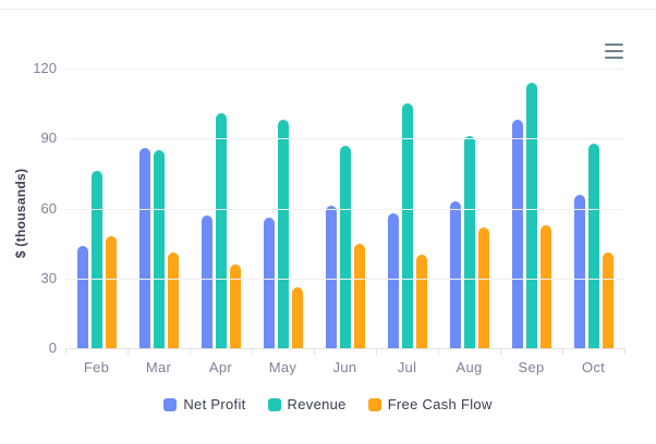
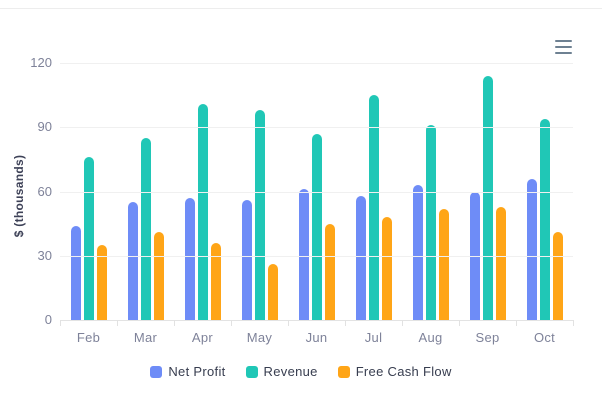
Free Cash Flow/Feb: 48 -> 35
Net Profit/Mar: 86 -> 55
Free Cash Flow/Jul: 40 -> 48
Net Profit/Sep: 98 -> 60
Revenue/Oct: 88 -> 94
